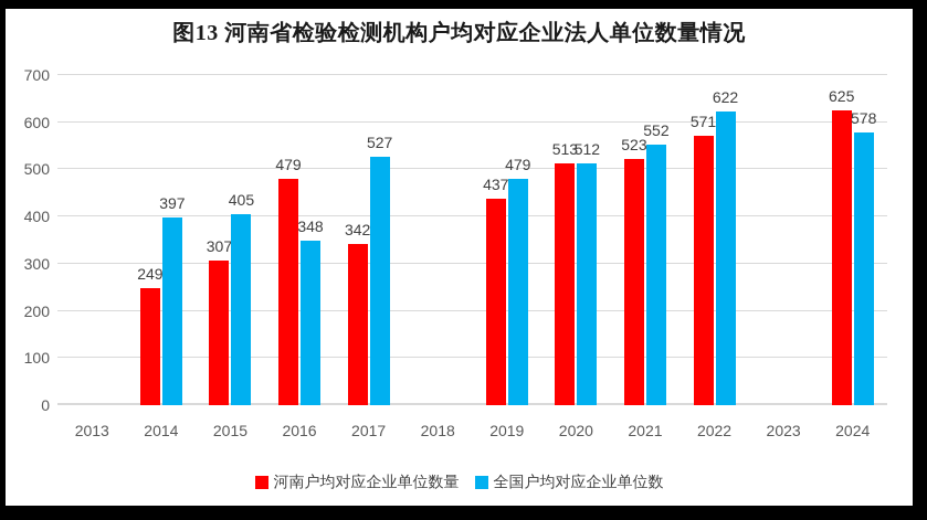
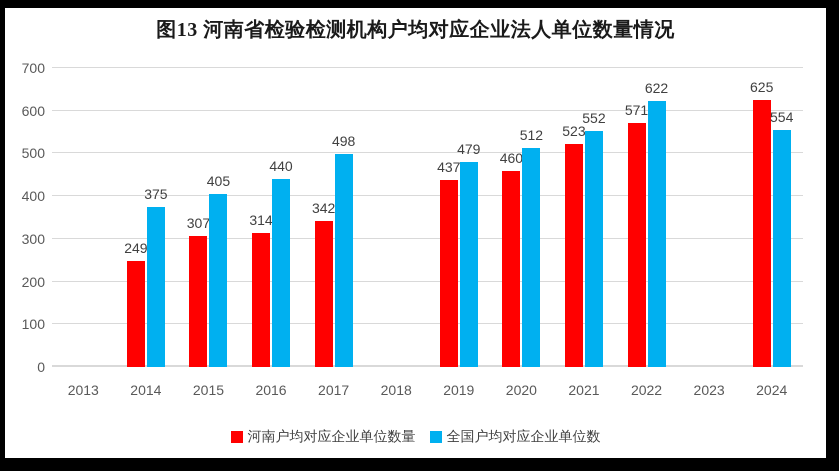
全国户均对应企业单位数/2014: 397 -> 375
河南户均对应企业单位数量/2016: 479 -> 314
全国户均对应企业单位数/2016: 348 -> 440
全国户均对应企业单位数/2017: 527 -> 498
河南户均对应企业单位数量/2020: 513 -> 460
全国户均对应企业单位数/2024: 578 -> 554
